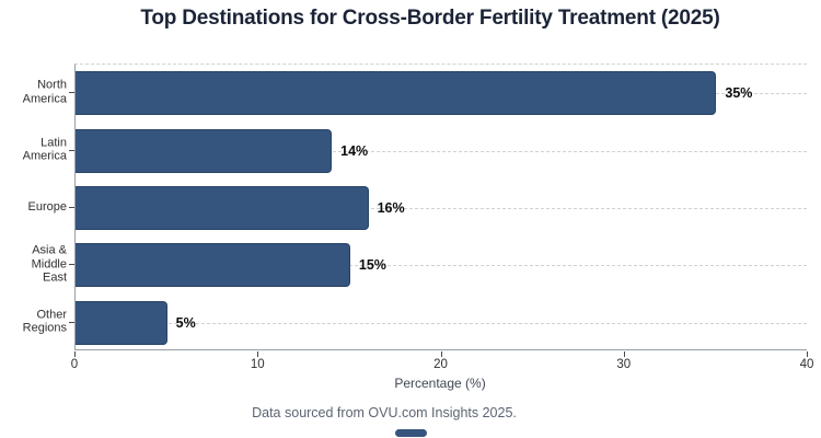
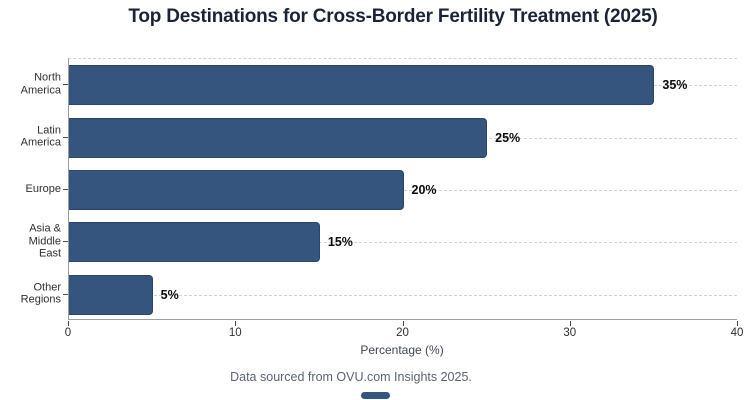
Latin America: 14% -> 25%
Europe: 16% -> 20%
